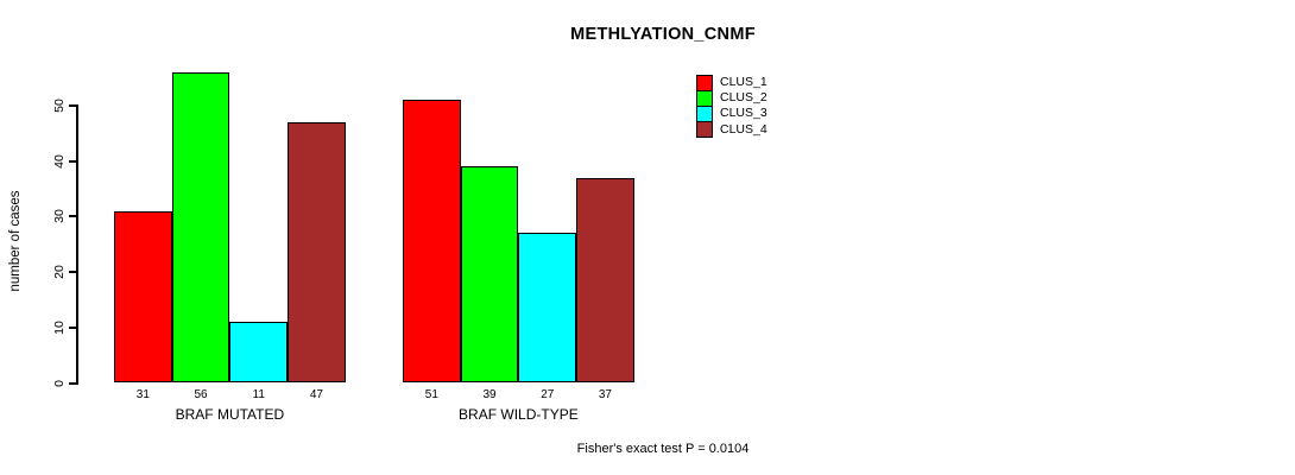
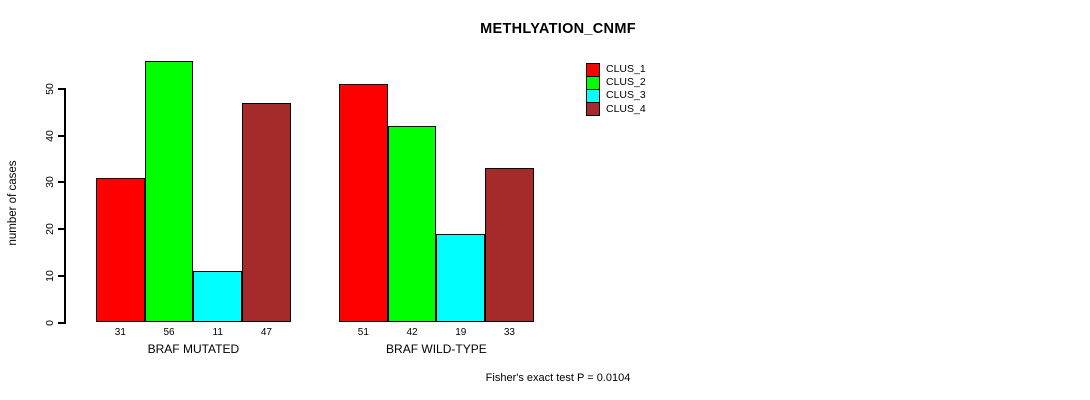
CLUS_2/BRAF WILD-TYPE: 39 -> 42
CLUS_3/BRAF WILD-TYPE: 27 -> 19
CLUS_4/BRAF WILD-TYPE: 37 -> 33
